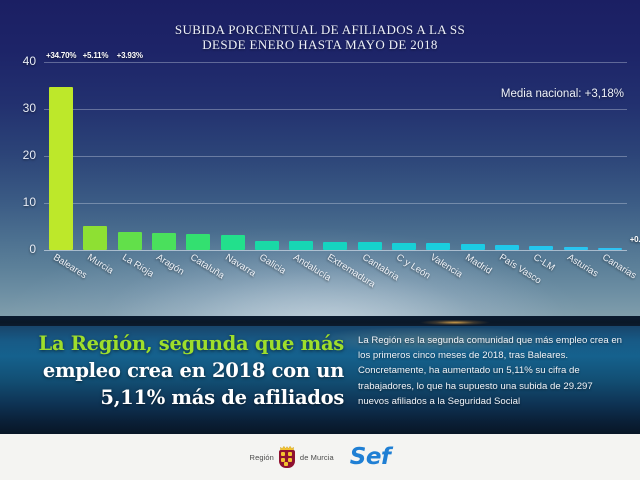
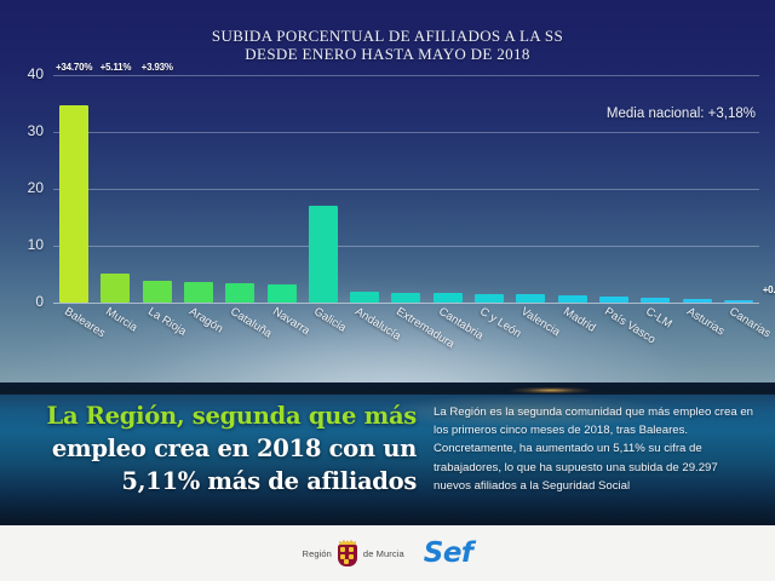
Galicia: 2 -> 17
